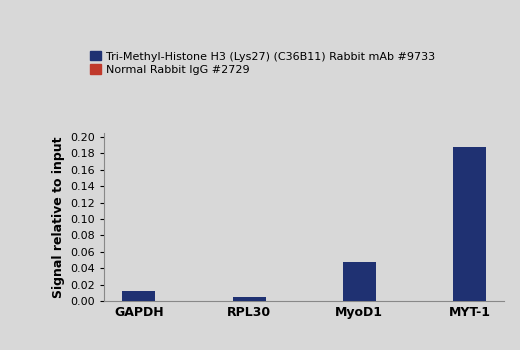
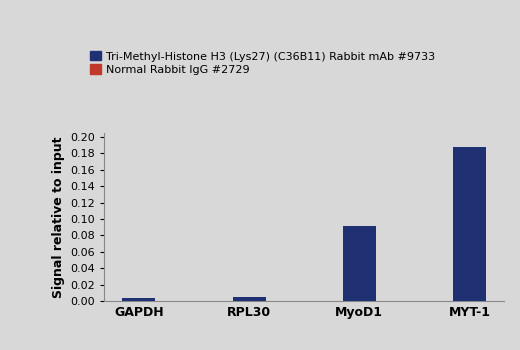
GAPDH: 0.012 -> 0.004
MyoD1: 0.048 -> 0.092
